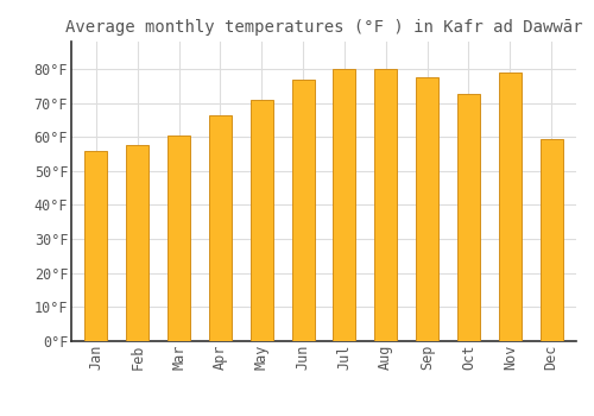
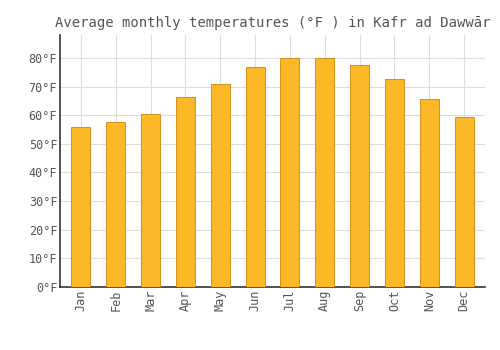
Nov: 79.0°F -> 65.5°F
